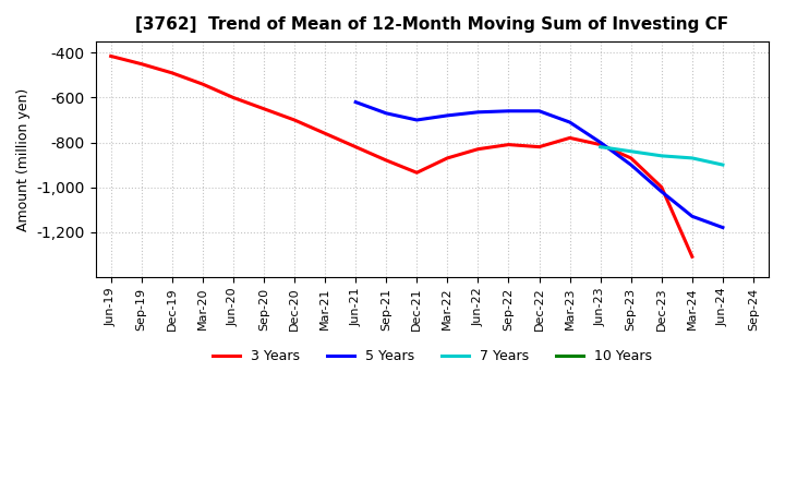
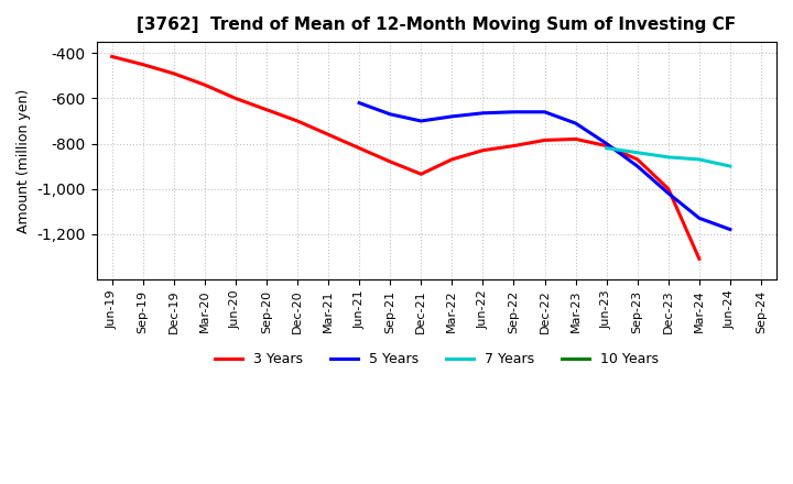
3 Years/Dec-22: -820 -> -785
